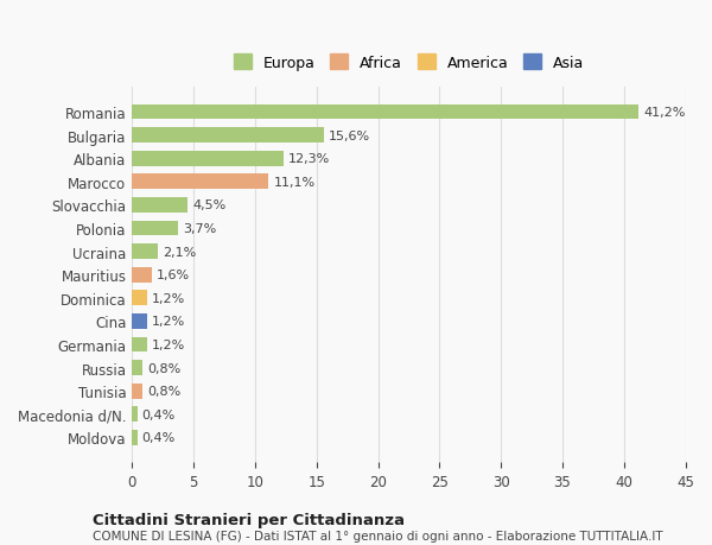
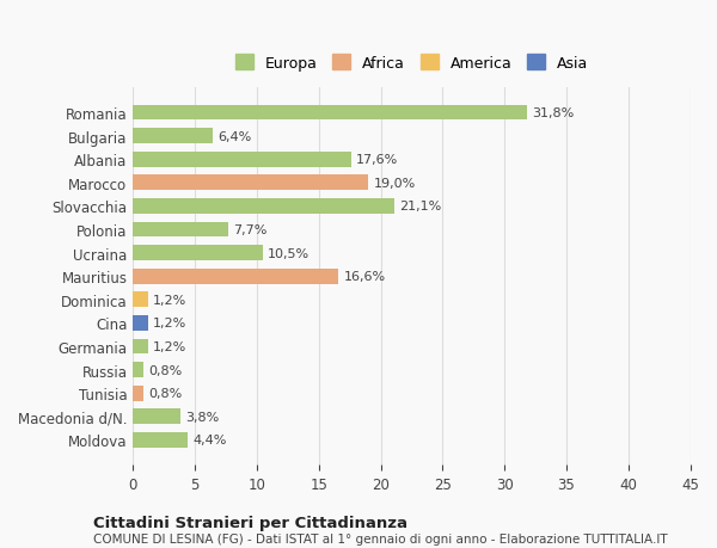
Romania: 41,2% -> 31,8%
Bulgaria: 15,6% -> 6,4%
Albania: 12,3% -> 17,6%
Marocco: 11,1% -> 19,0%
Slovacchia: 4,5% -> 21,1%
Polonia: 3,7% -> 7,7%
Ucraina: 2,1% -> 10,5%
Mauritius: 1,6% -> 16,6%
Macedonia d/N.: 0,4% -> 3,8%
Moldova: 0,4% -> 4,4%
